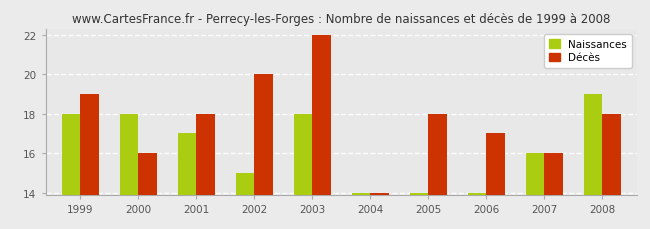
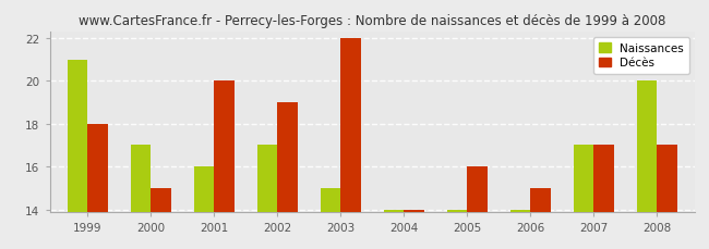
Naissances/1999: 18 -> 21
Décès/1999: 19 -> 18
Naissances/2000: 18 -> 17
Décès/2000: 16 -> 15
Naissances/2001: 17 -> 16
Décès/2001: 18 -> 20
Naissances/2002: 15 -> 17
Décès/2002: 20 -> 19
Naissances/2003: 18 -> 15
Décès/2005: 18 -> 16
Décès/2006: 17 -> 15
Naissances/2007: 16 -> 17
Décès/2007: 16 -> 17
Naissances/2008: 19 -> 20
Décès/2008: 18 -> 17
